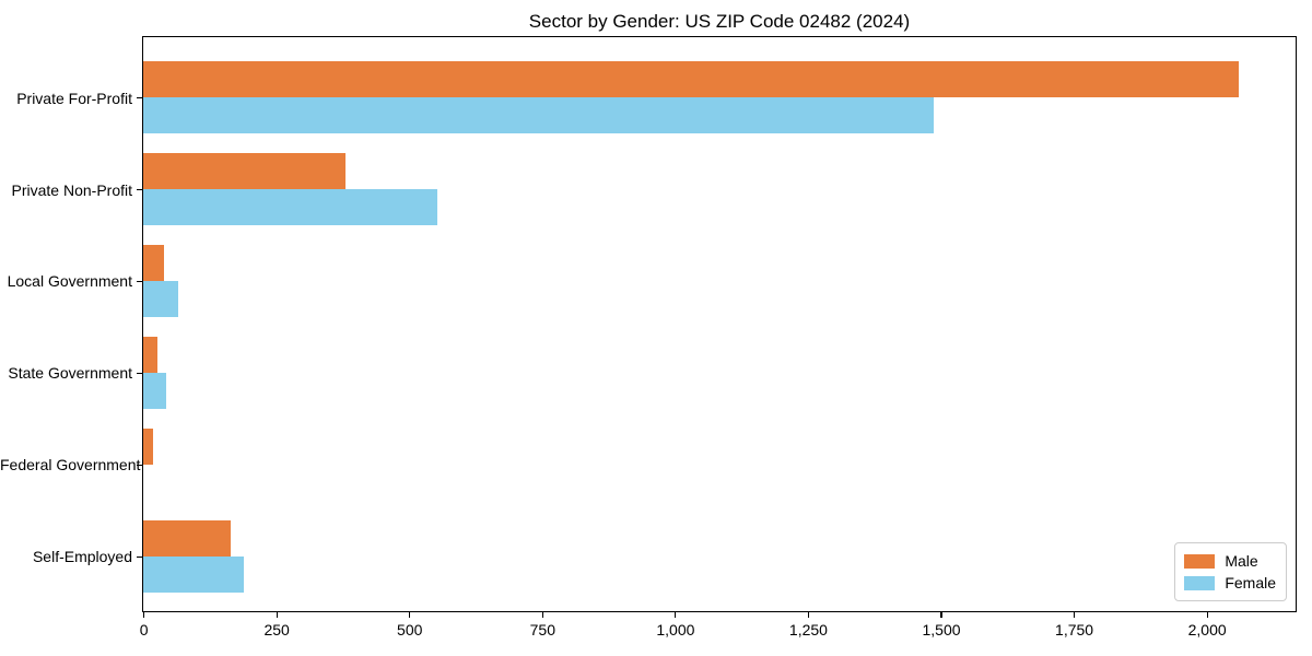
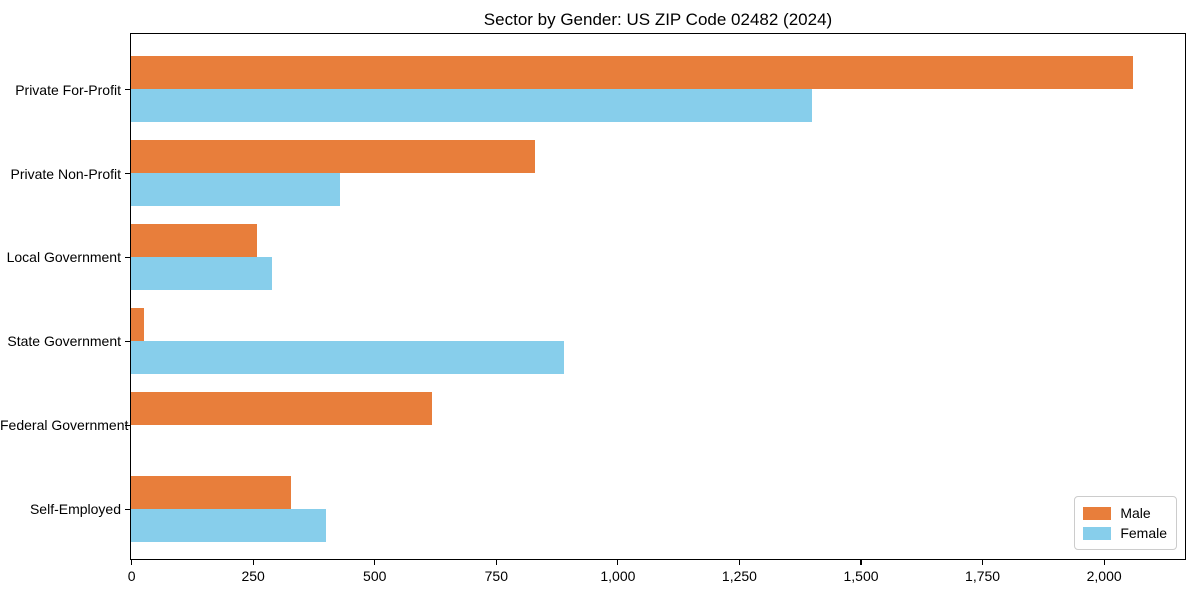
Female/Private For-Profit: 1490 -> 1400
Male/Private Non-Profit: 380 -> 830
Female/Private Non-Profit: 550 -> 430
Male/Local Government: 40 -> 260
Female/Local Government: 60 -> 290
Female/State Government: 40 -> 890
Male/Federal Government: 20 -> 620
Male/Self-Employed: 160 -> 330
Female/Self-Employed: 190 -> 400
